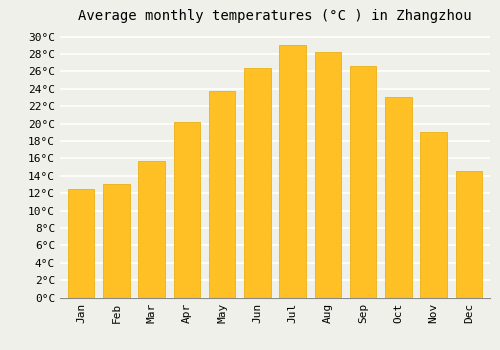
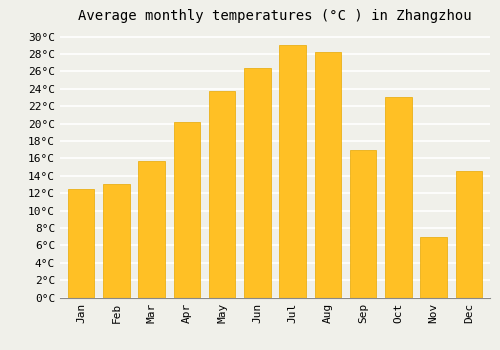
Sep: 26.6°C -> 17.0°C
Nov: 19.0°C -> 7.0°C
